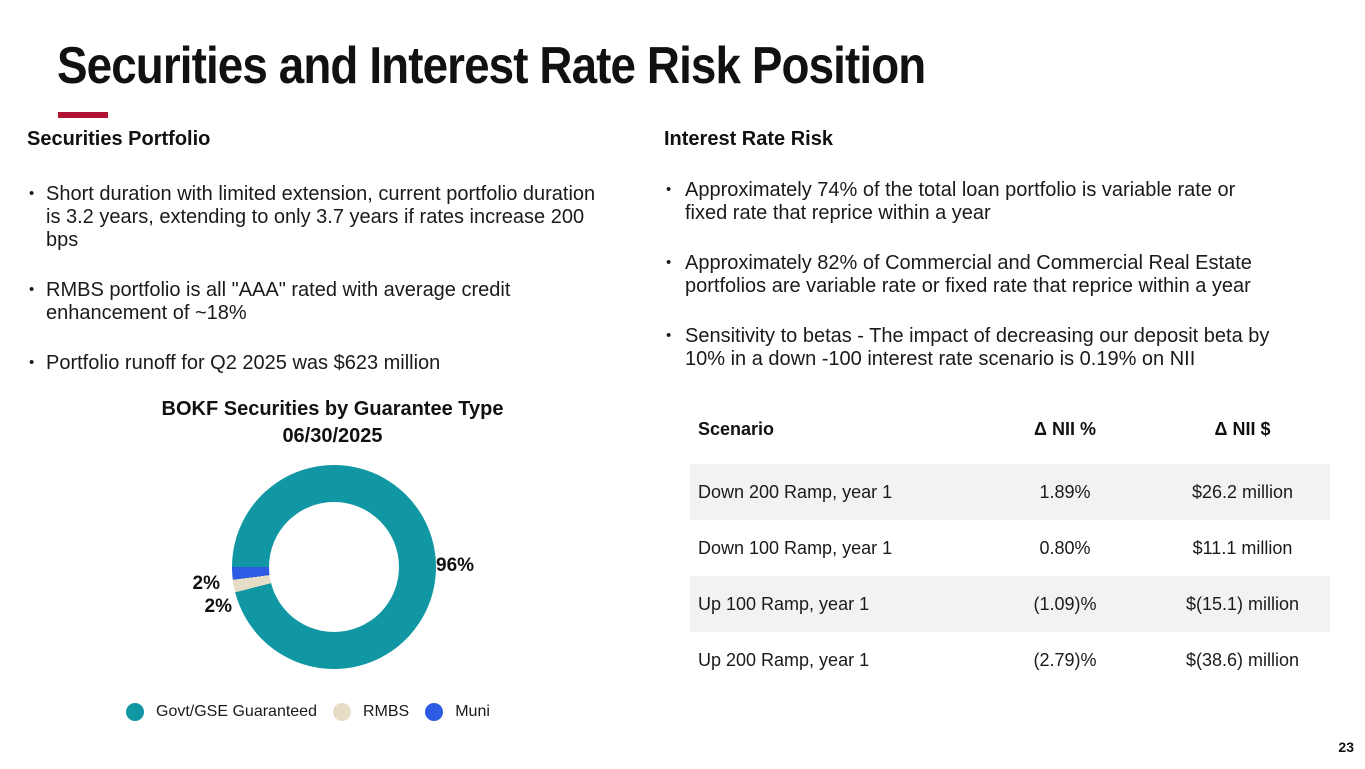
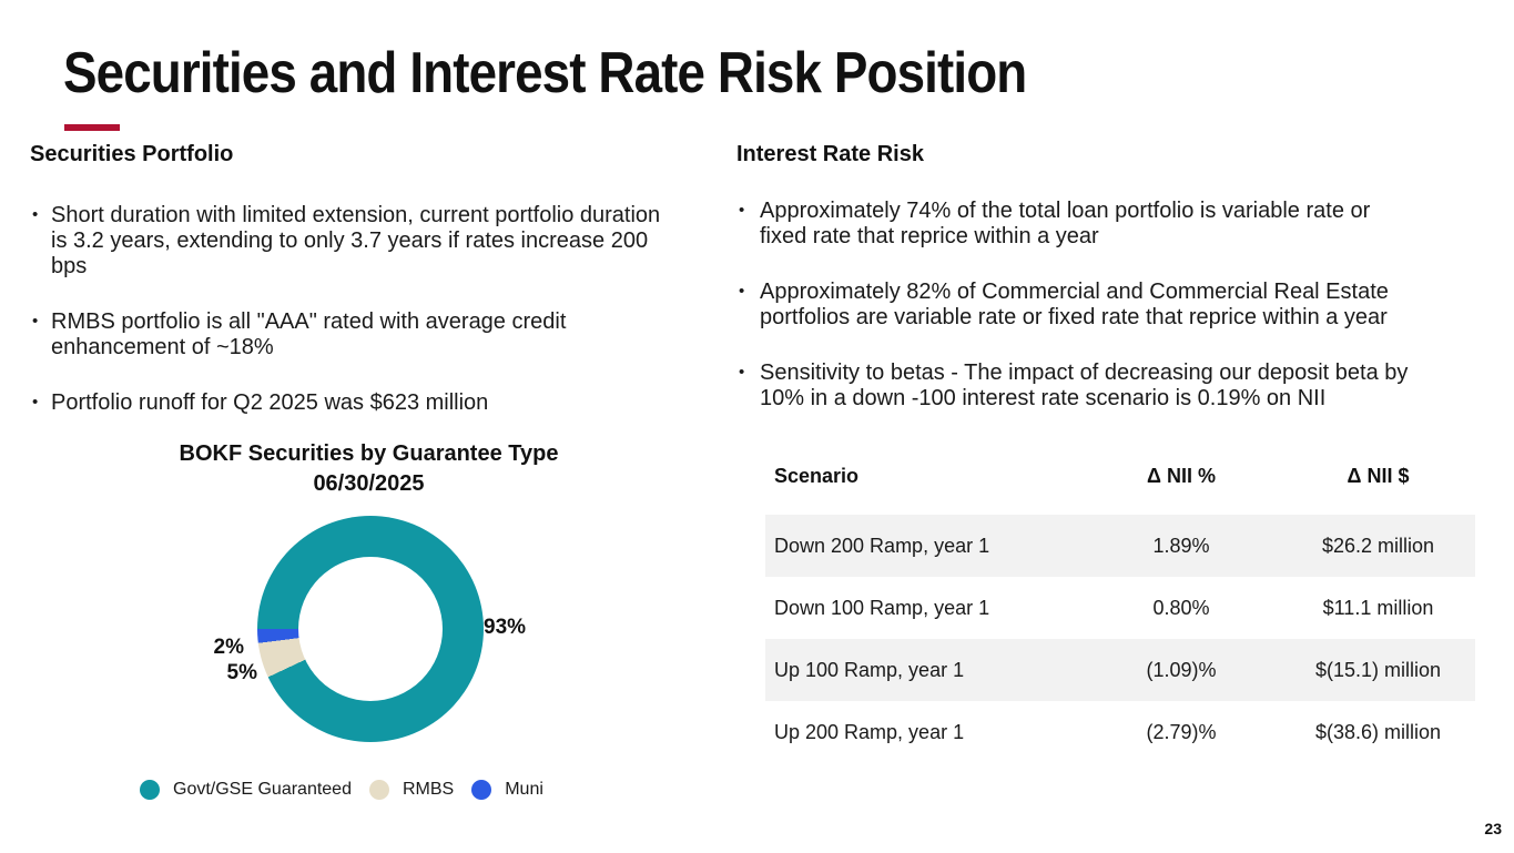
Govt/GSE Guaranteed: 96% -> 93%
RMBS: 2% -> 5%
